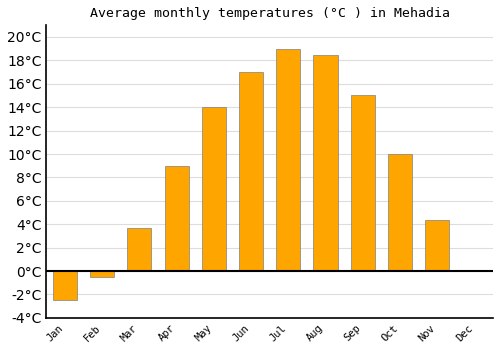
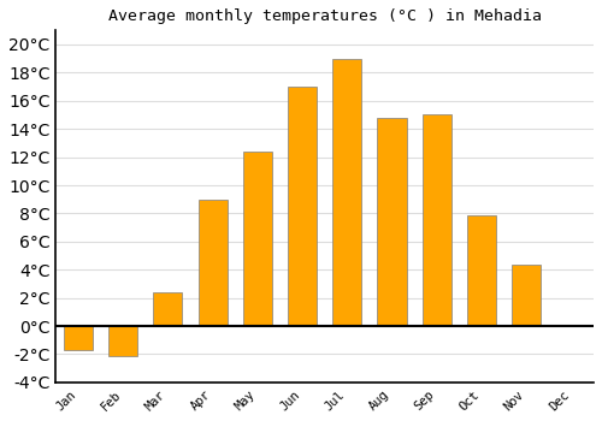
Jan: -2.5°C -> -1.7°C
Feb: -0.5°C -> -2.1°C
Mar: 3.7°C -> 2.4°C
May: 14.0°C -> 12.4°C
Aug: 18.5°C -> 14.8°C
Oct: 10.0°C -> 7.9°C
